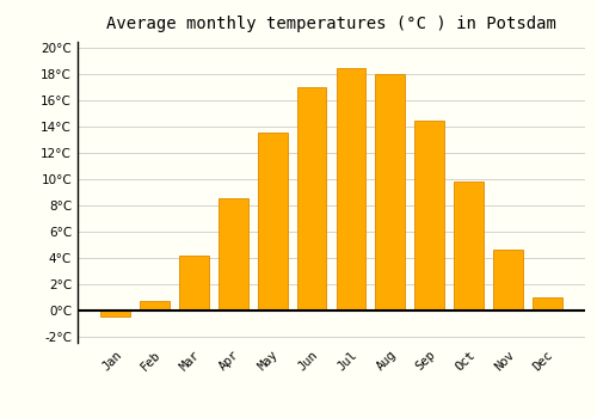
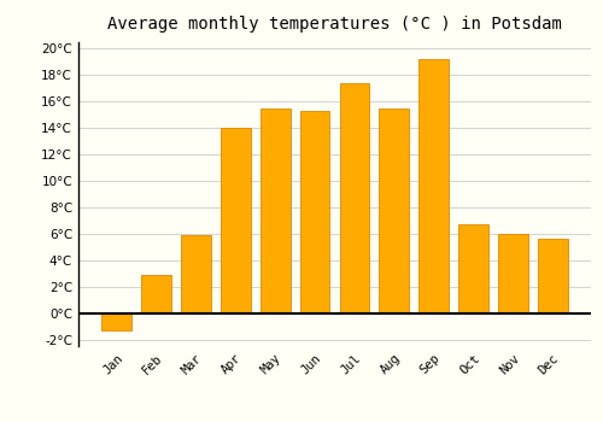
Jan: -0.5°C -> -1.3°C
Feb: 0.7°C -> 2.9°C
Mar: 4.2°C -> 5.9°C
Apr: 8.5°C -> 14.0°C
May: 13.6°C -> 15.5°C
Jun: 17.0°C -> 15.3°C
Jul: 18.5°C -> 17.4°C
Aug: 18.0°C -> 15.5°C
Sep: 14.5°C -> 19.2°C
Oct: 9.8°C -> 6.7°C
Nov: 4.6°C -> 6.0°C
Dec: 1.0°C -> 5.6°C
